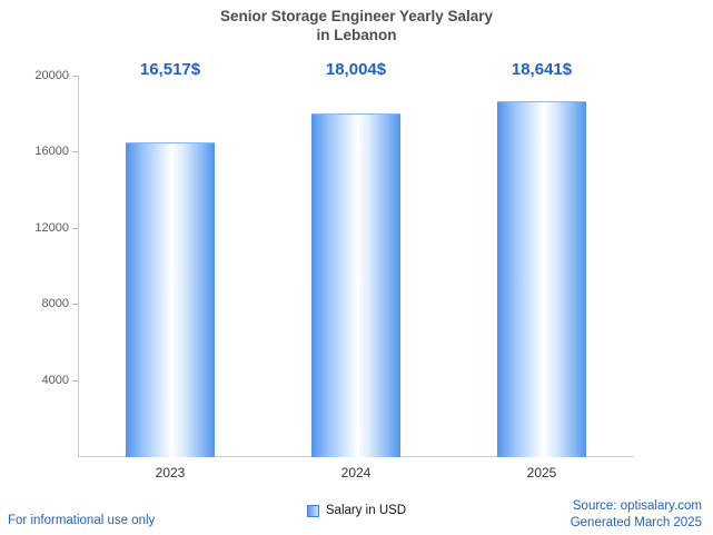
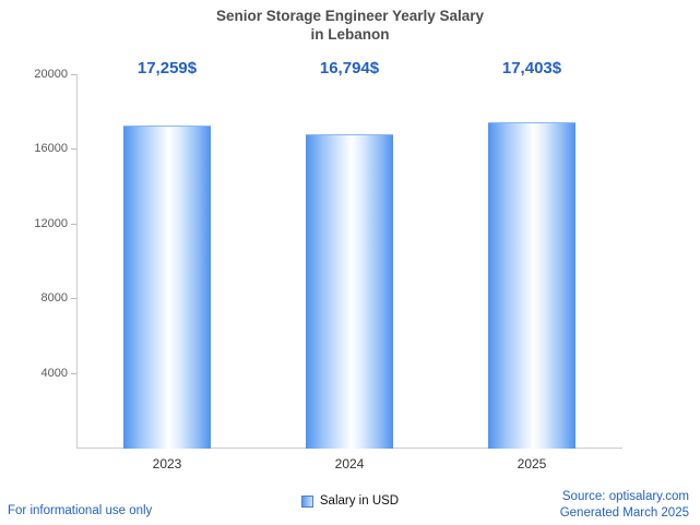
2023: 16,517 -> 17,259
2024: 18,004 -> 16,794
2025: 18,641 -> 17,403
